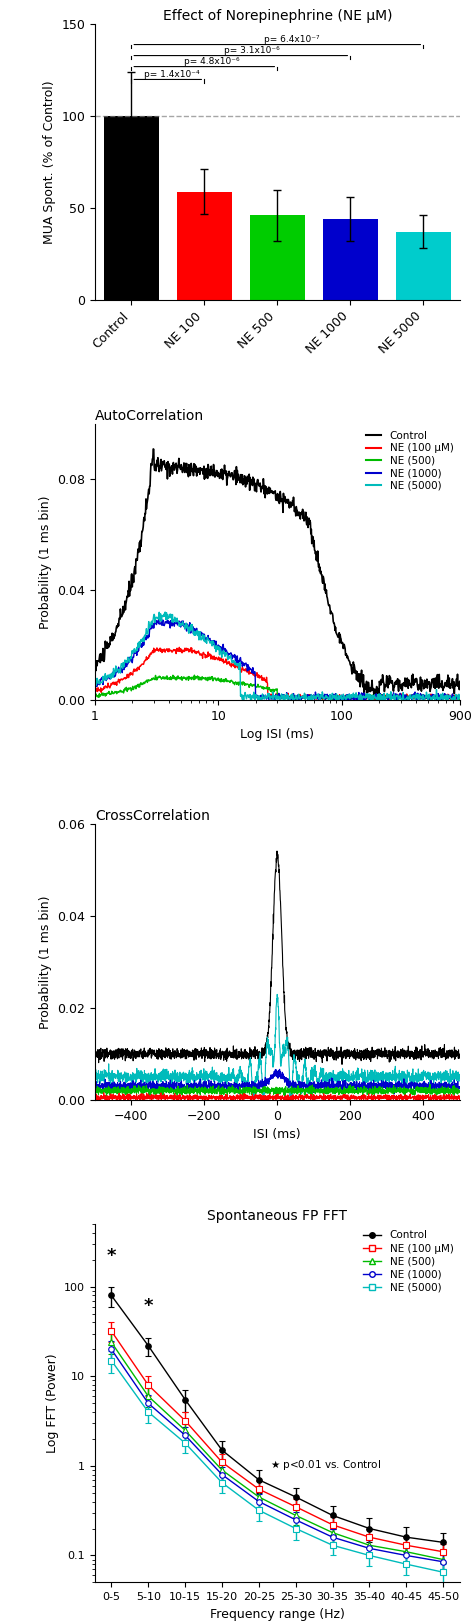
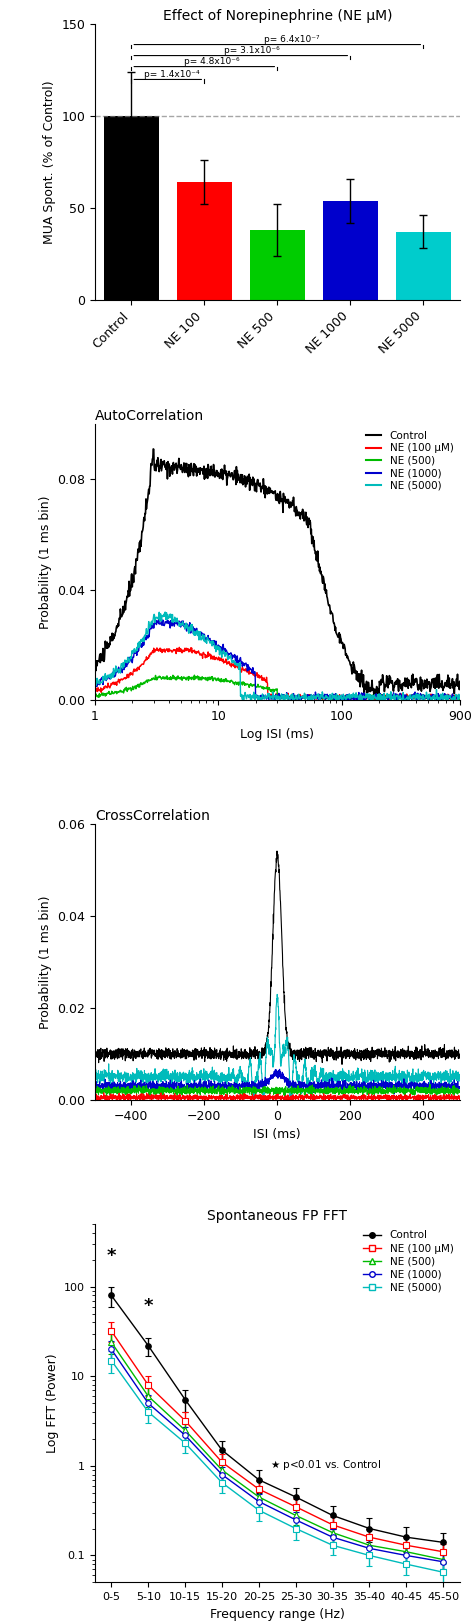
Effect of Norepinephrine (NE μM)/NE 100: 59 -> 64
Effect of Norepinephrine (NE μM)/NE 500: 46 -> 38
Effect of Norepinephrine (NE μM)/NE 1000: 44 -> 54
